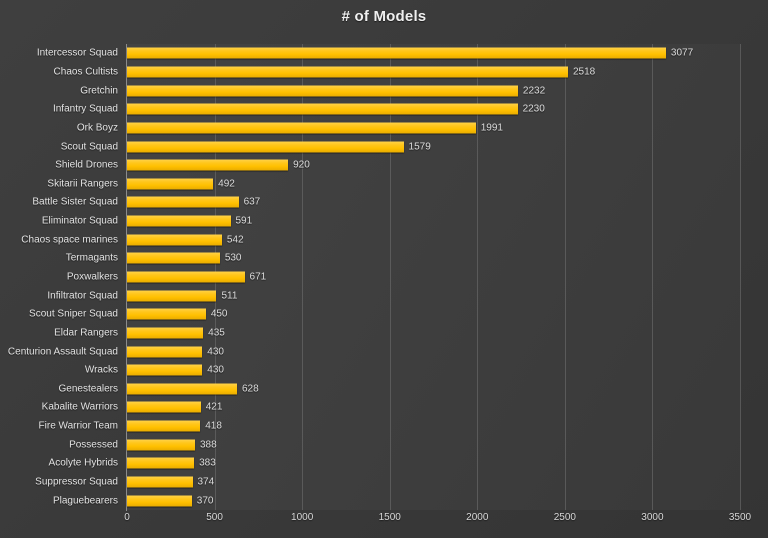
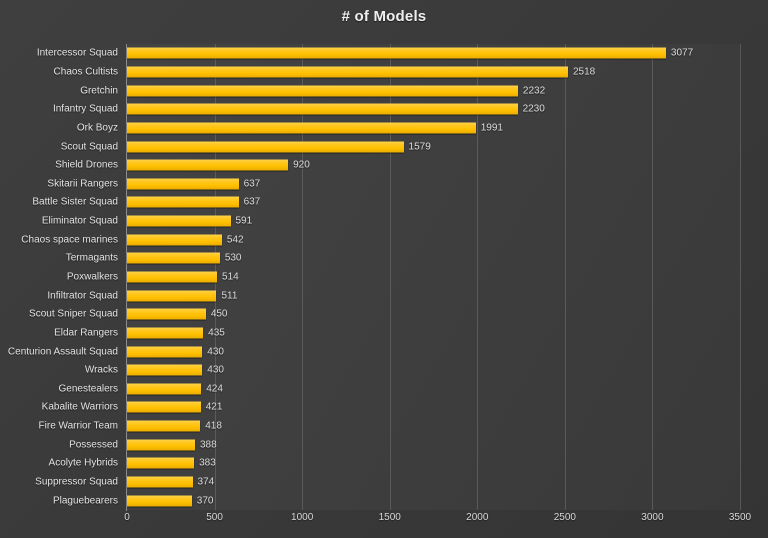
Skitarii Rangers: 492 -> 637
Poxwalkers: 671 -> 514
Genestealers: 628 -> 424
